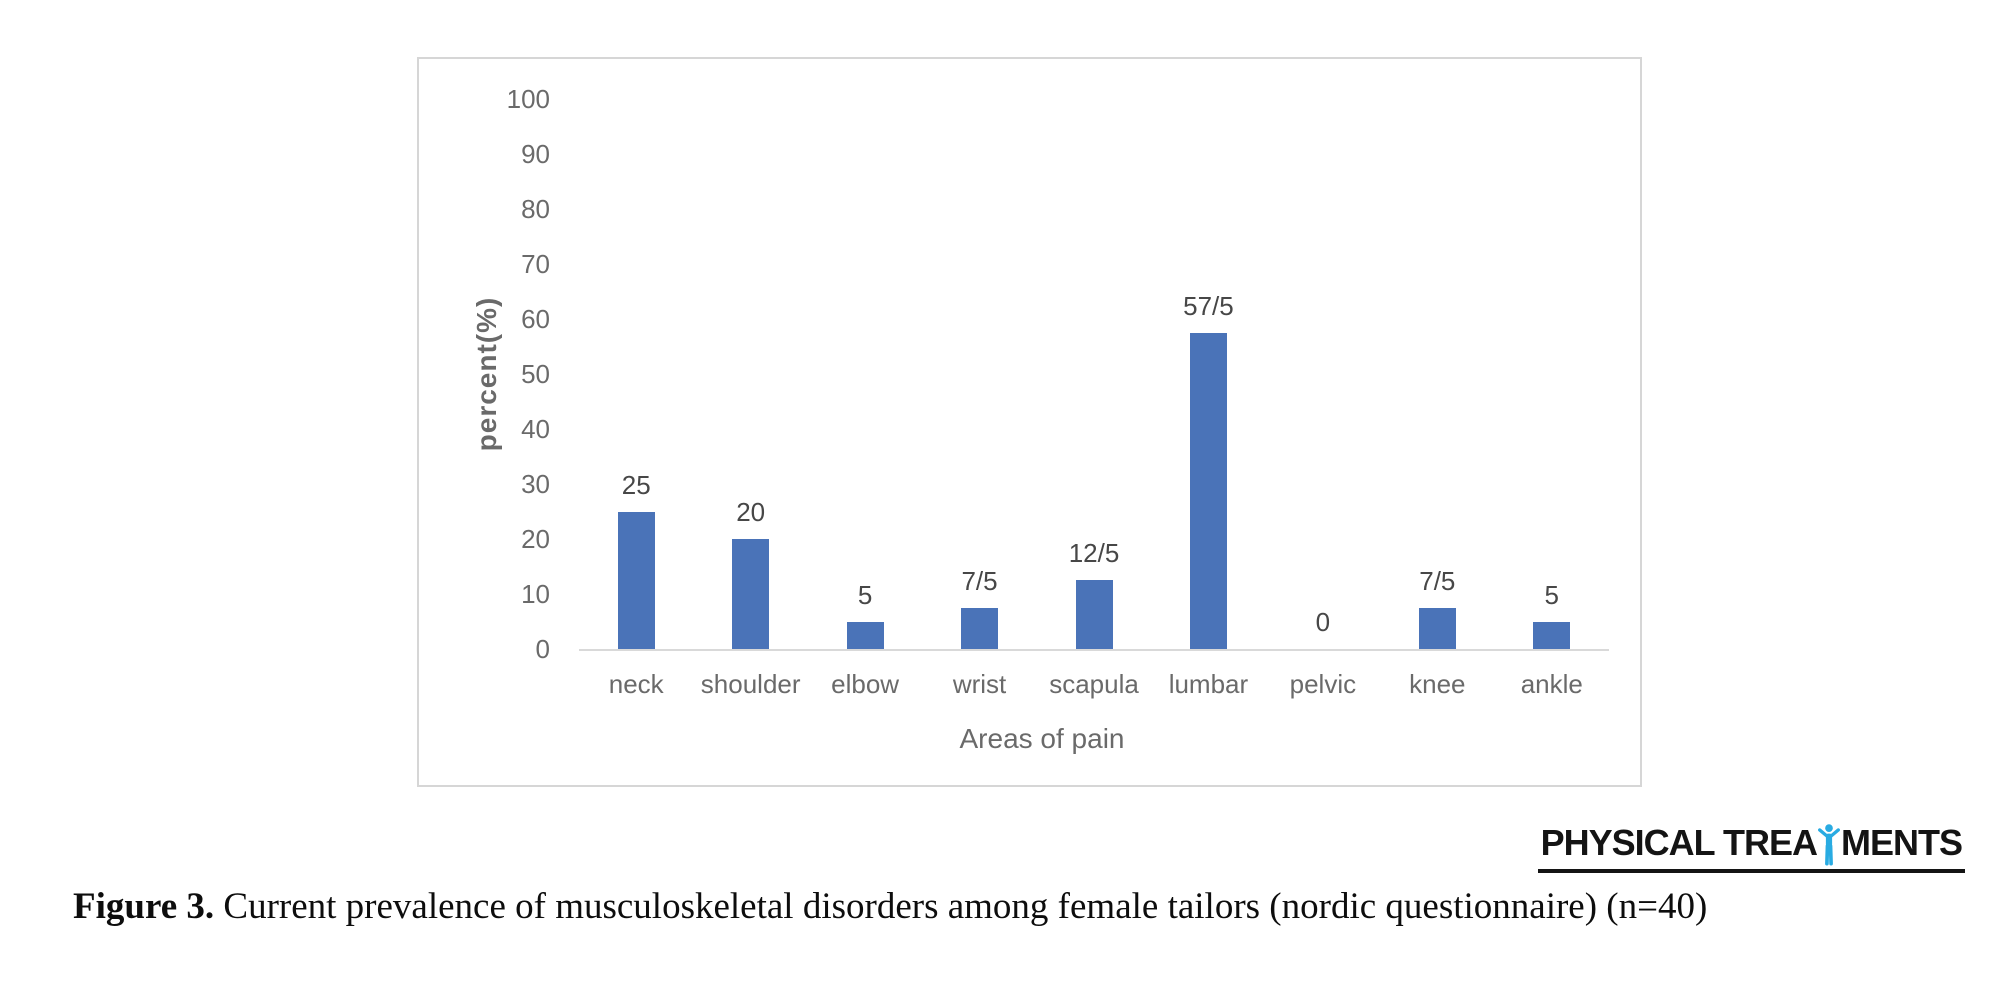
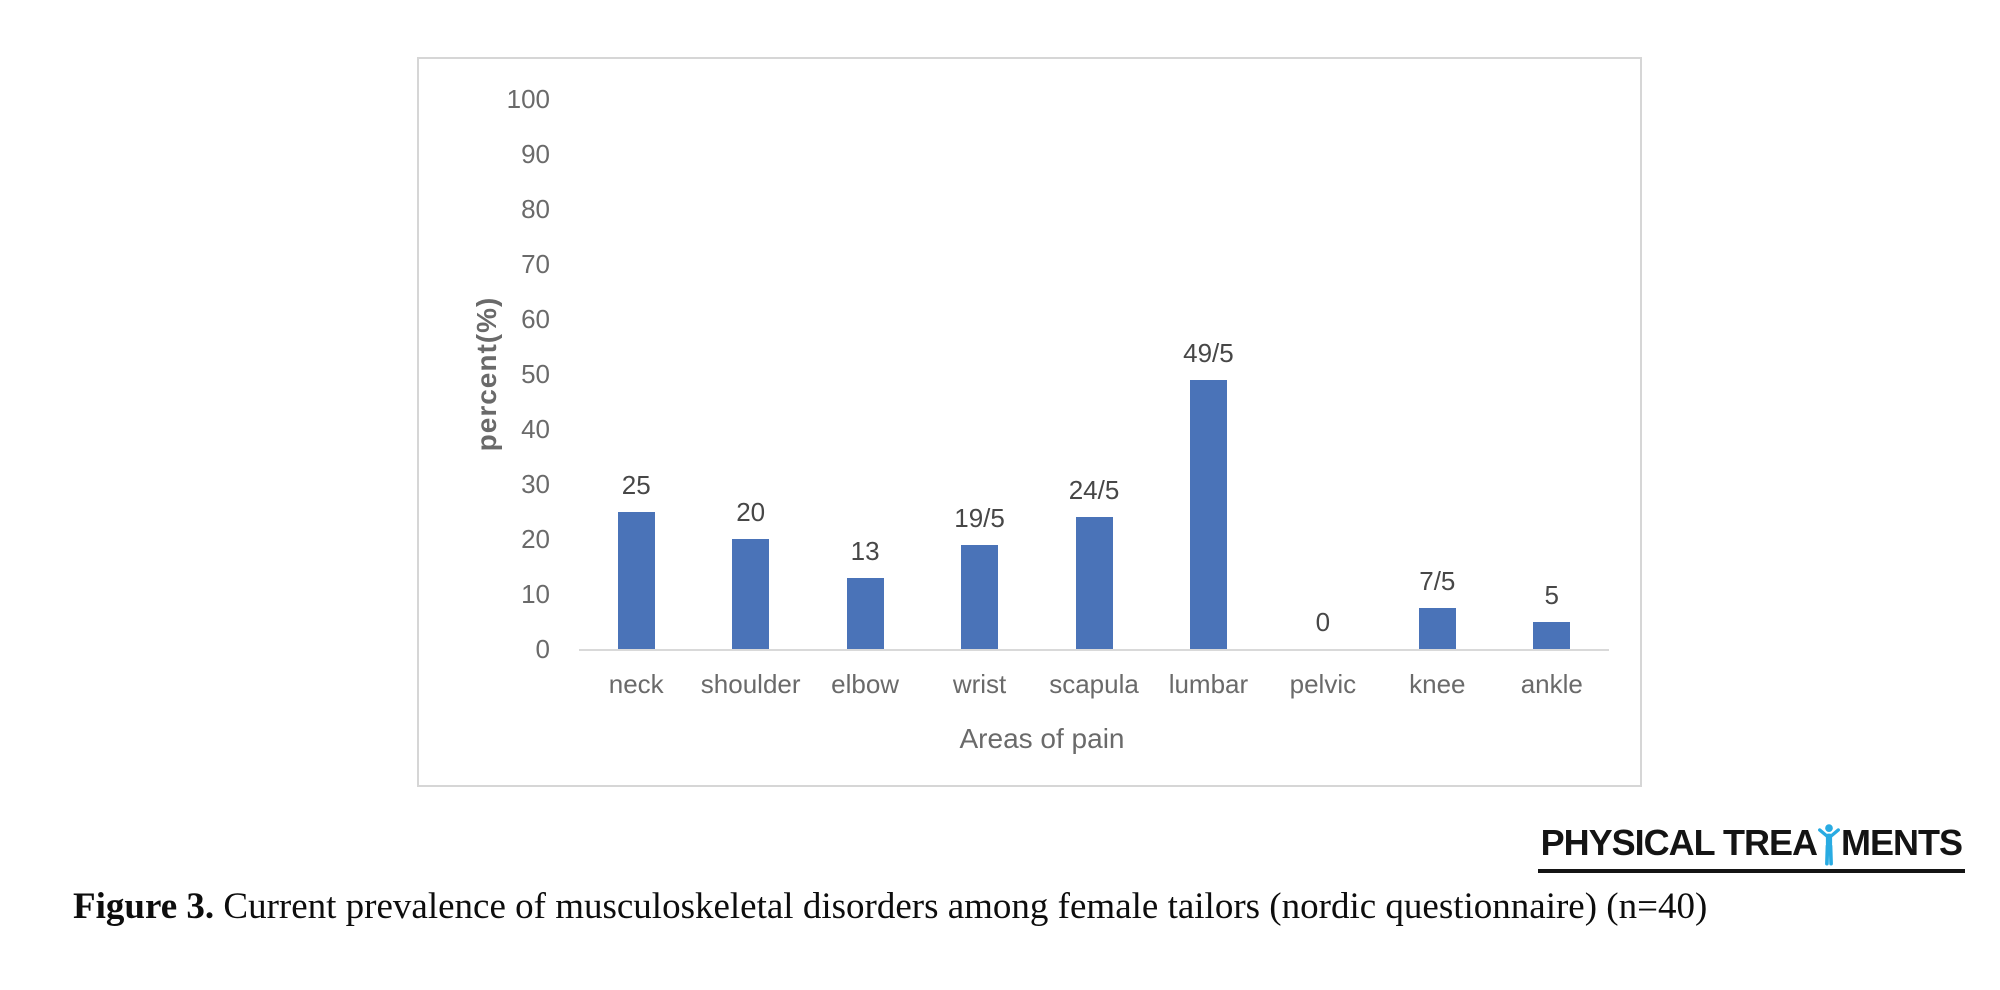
elbow: 5 -> 13
wrist: 7 -> 19
scapula: 12 -> 24
lumbar: 57 -> 49
